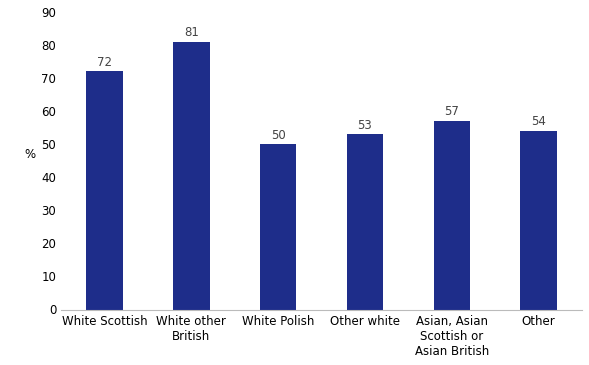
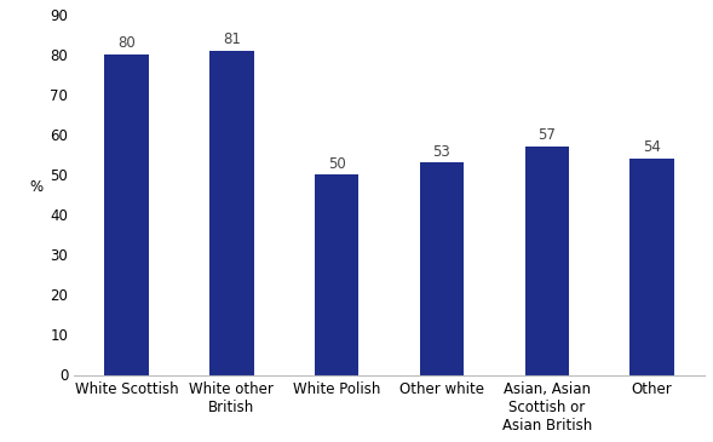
White Scottish: 72 -> 80
